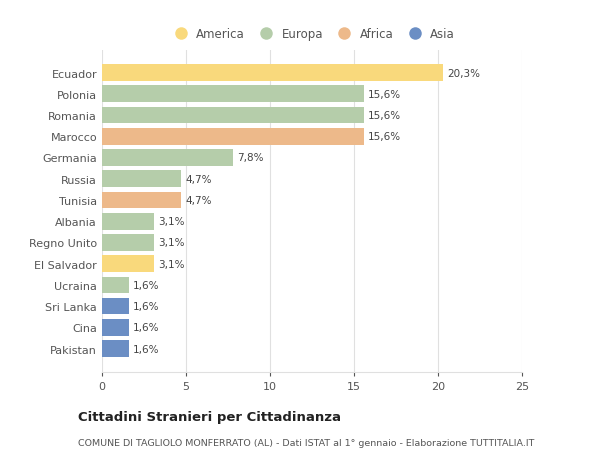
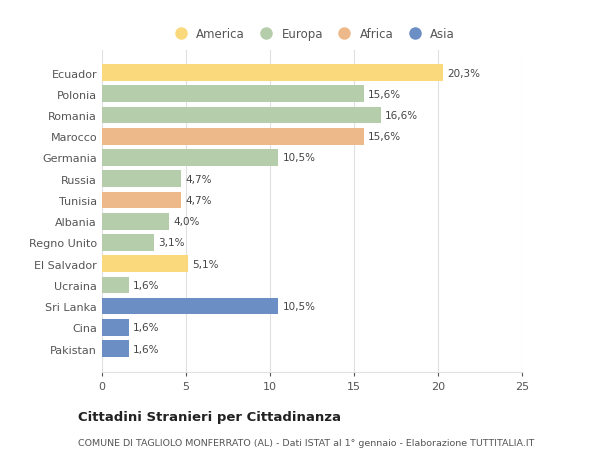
Romania: 15,6% -> 16,6%
Germania: 7,8% -> 10,5%
Albania: 3,1% -> 4,0%
El Salvador: 3,1% -> 5,1%
Sri Lanka: 1,6% -> 10,5%
